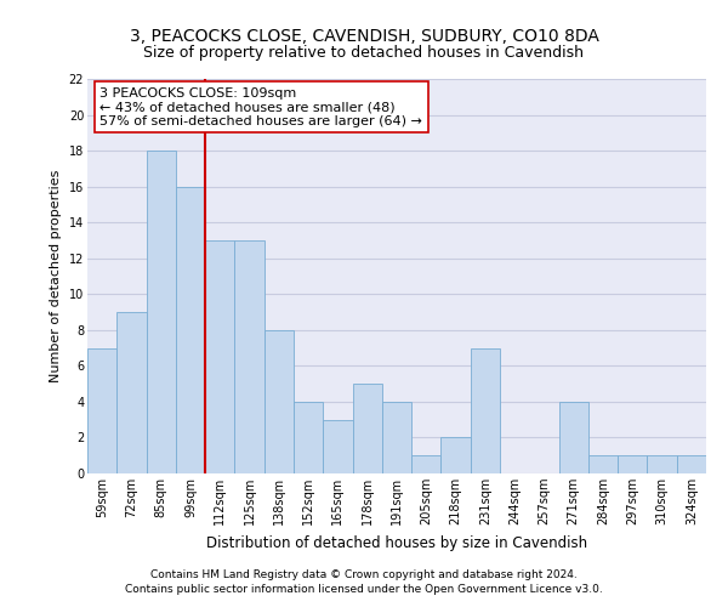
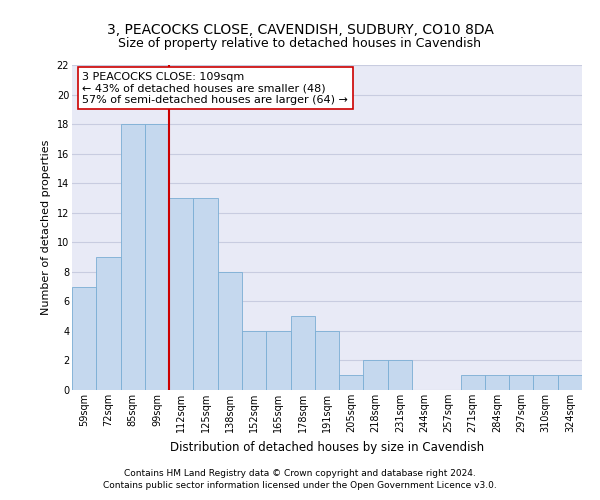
99sqm: 16 -> 18
165sqm: 3 -> 4
231sqm: 7 -> 2
271sqm: 4 -> 1
